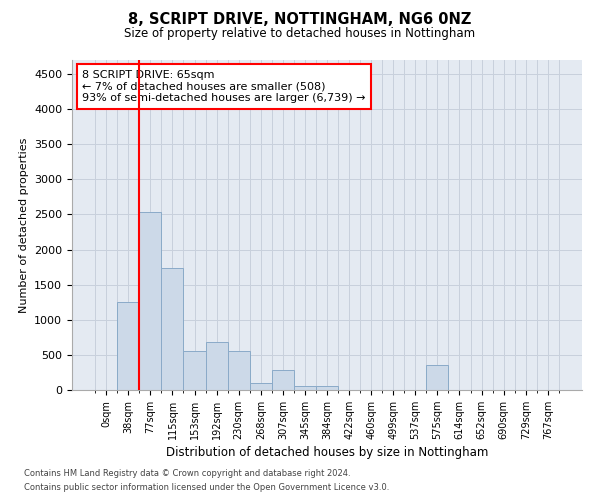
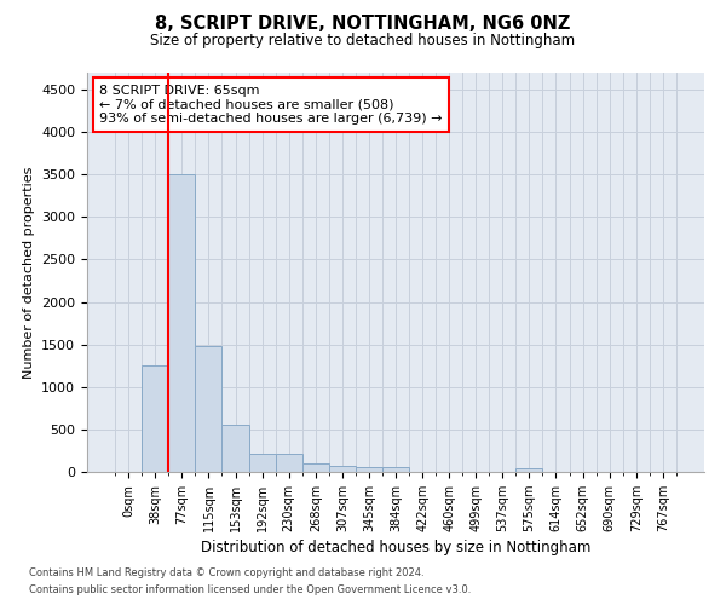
77sqm: 2540 -> 3500
115sqm: 1740 -> 1480
192sqm: 680 -> 220
230sqm: 560 -> 210
307sqm: 280 -> 80
575sqm: 360 -> 40
